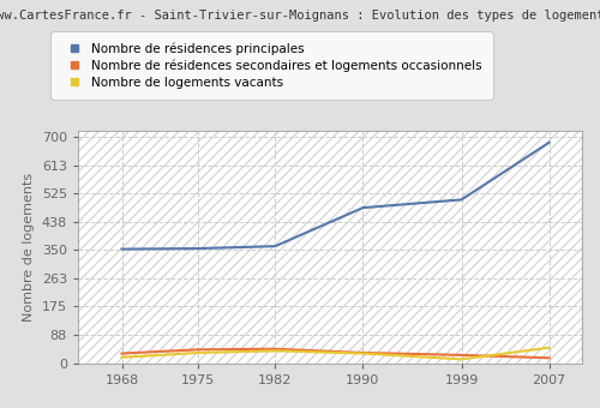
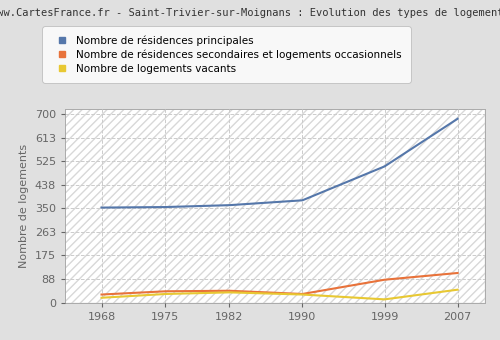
Nombre de résidences principales/1990: 481 -> 380
Nombre de résidences secondaires et logements occasionnels/1999: 25 -> 85
Nombre de résidences secondaires et logements occasionnels/2007: 16 -> 110
